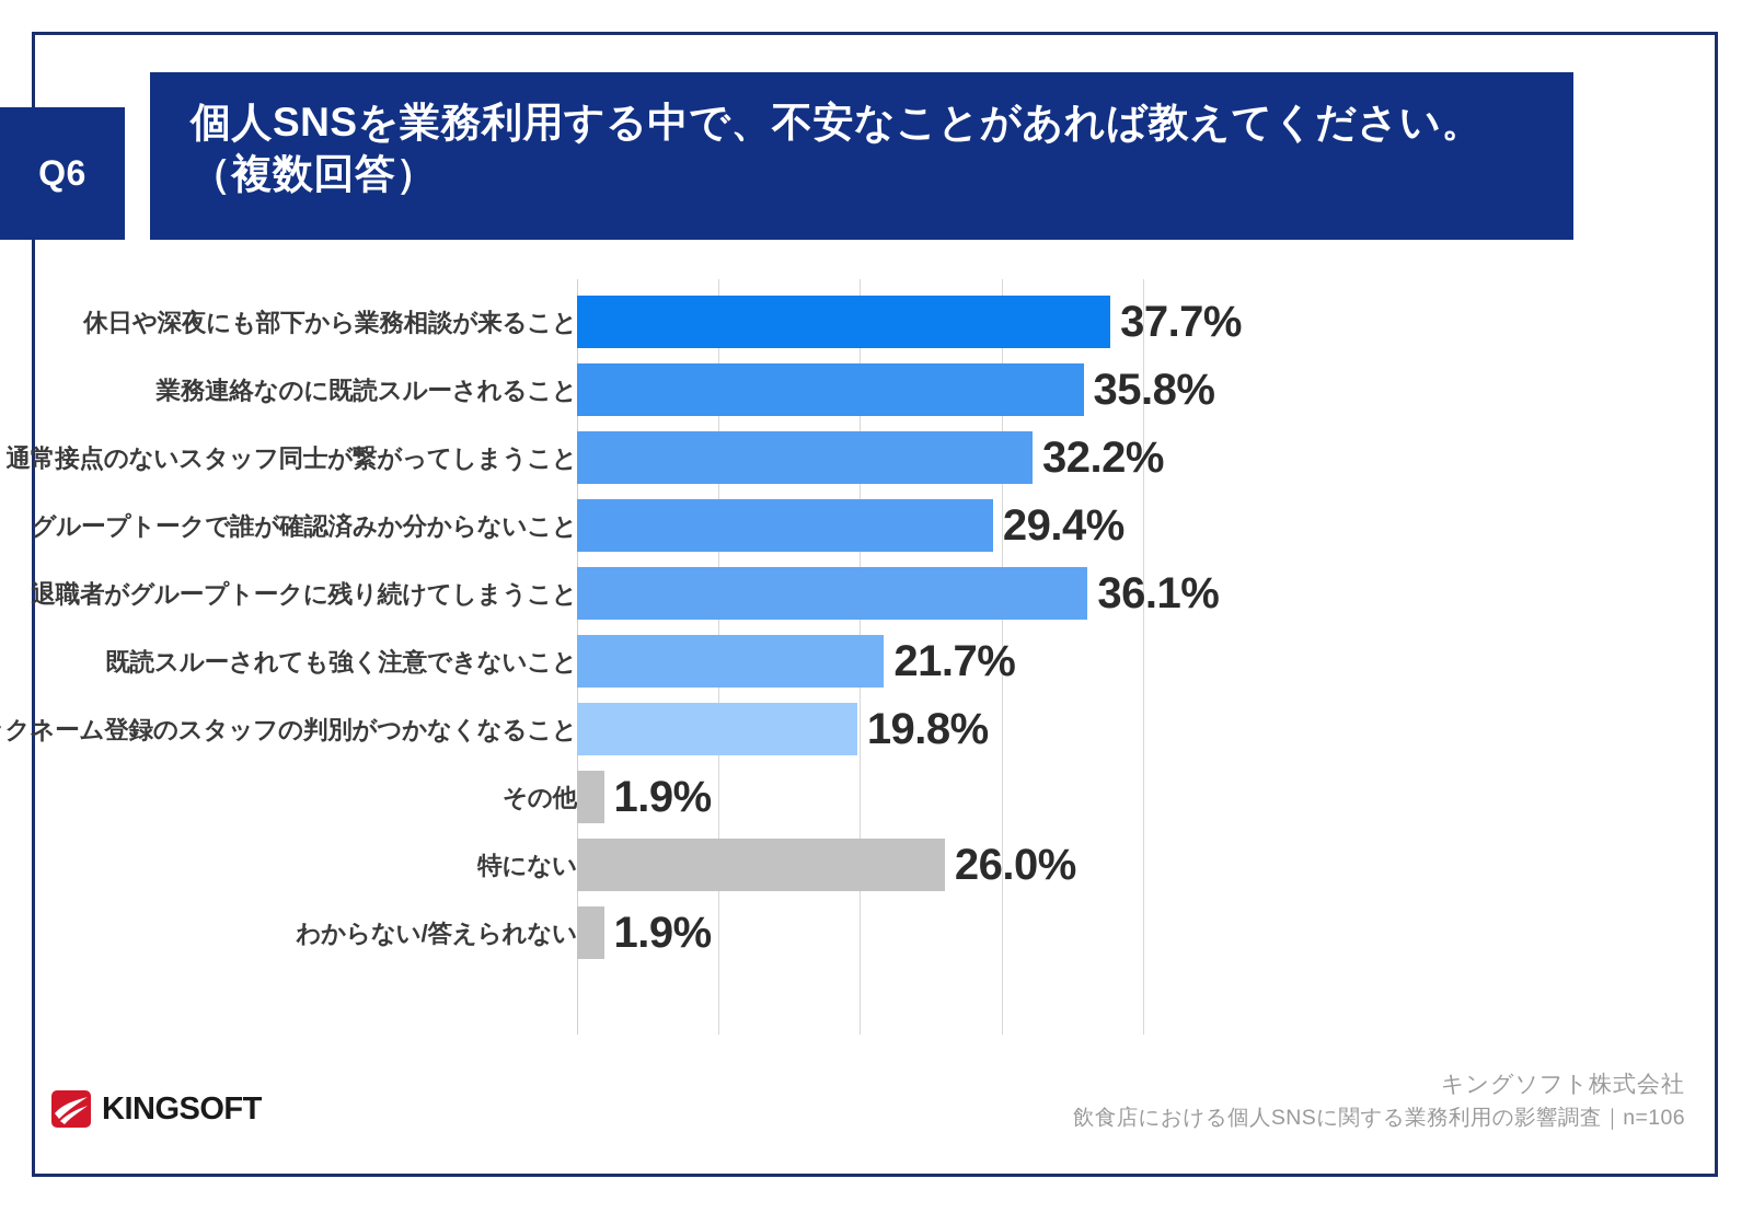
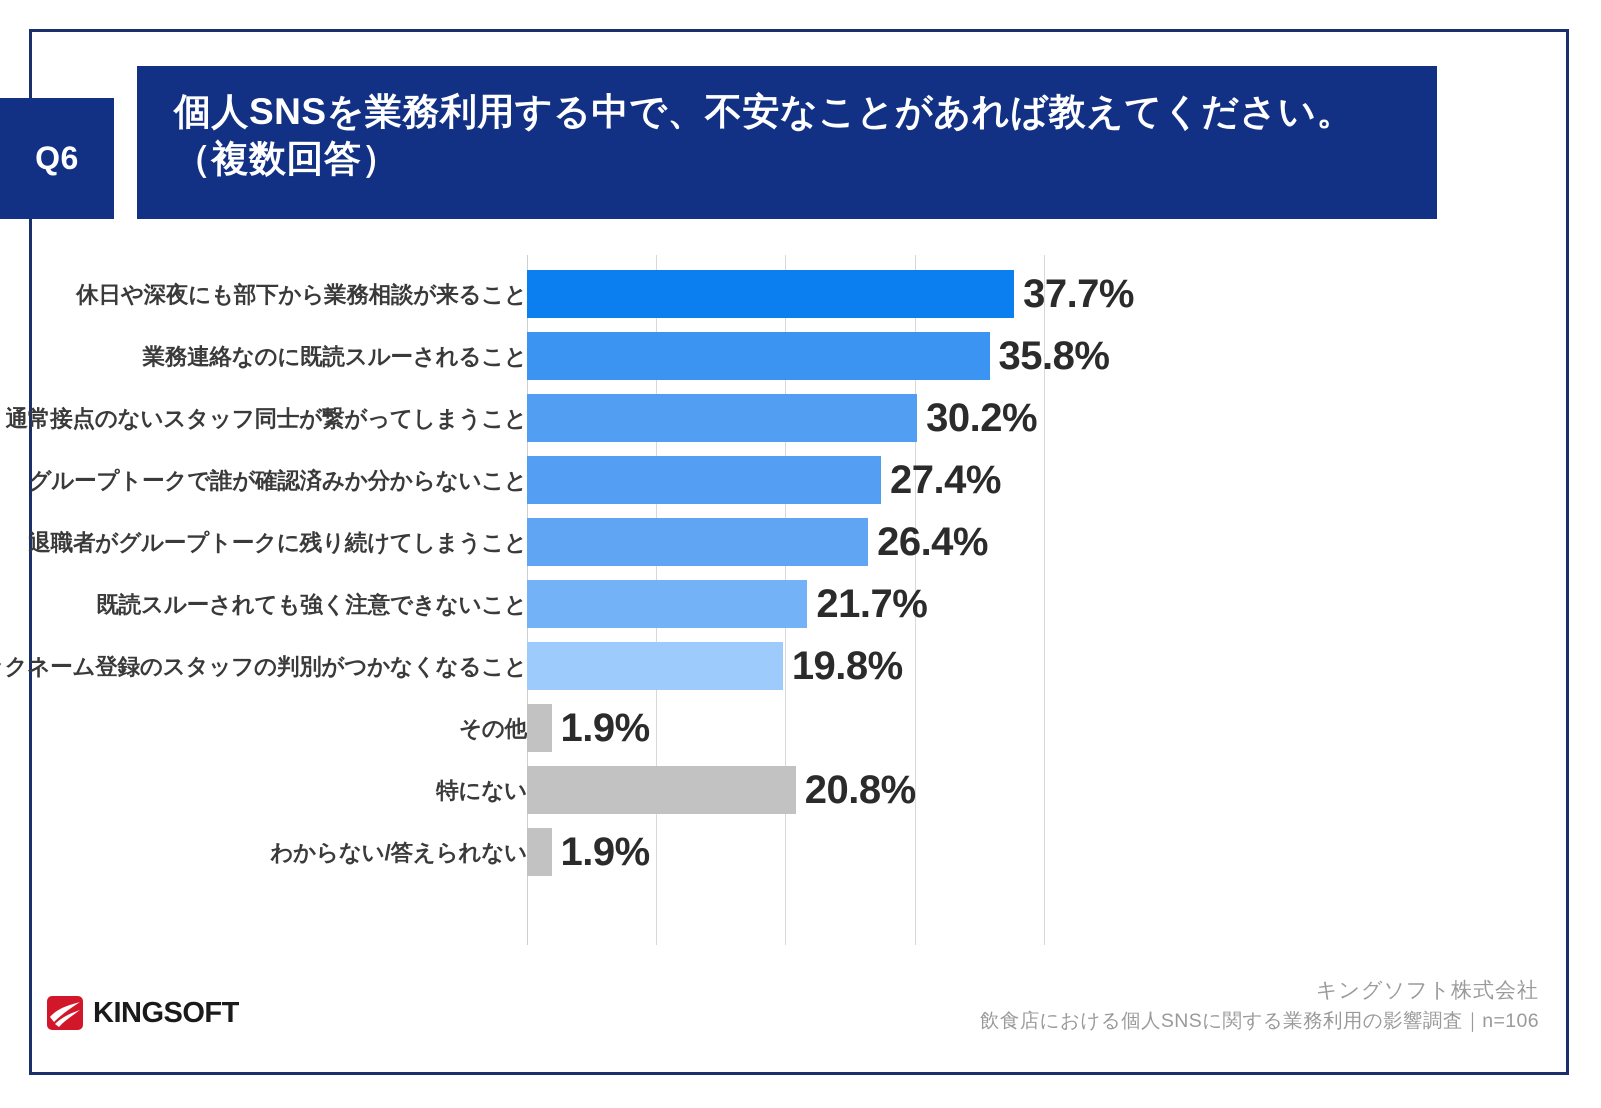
通常接点のないスタッフ同士が繋がってしまうこと: 32.2% -> 30.2%
グループトークで誰が確認済みか分からないこと: 29.4% -> 27.4%
退職者がグループトークに残り続けてしまうこと: 36.1% -> 26.4%
特にない: 26.0% -> 20.8%
